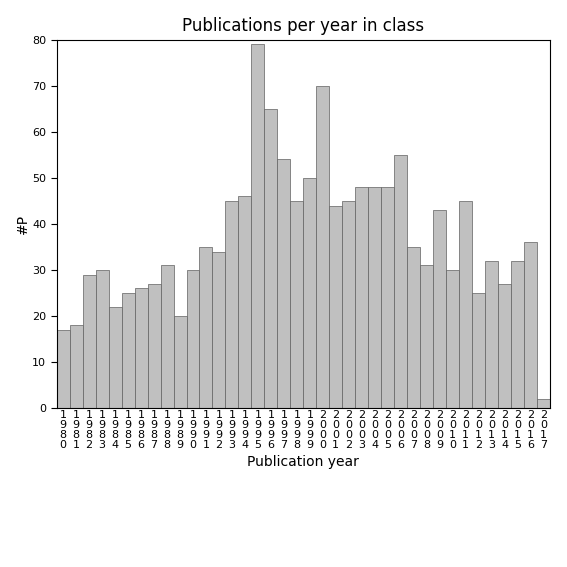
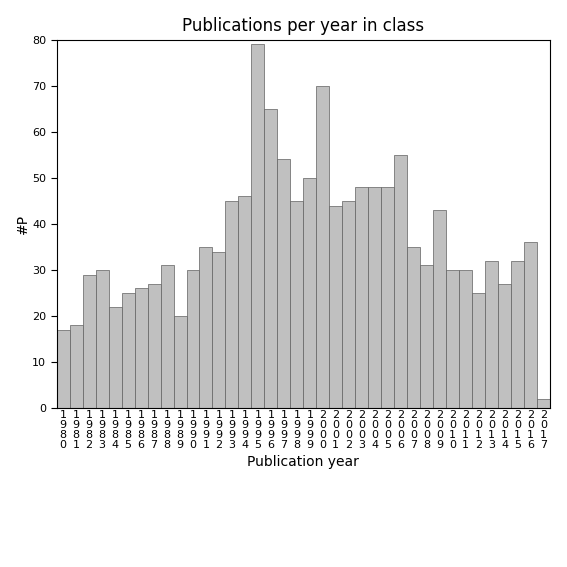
2 0 1 1: 45 -> 30
